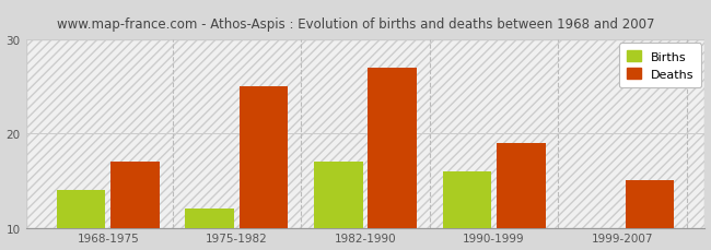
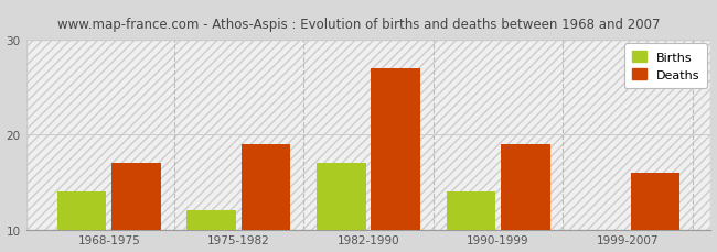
Deaths/1975-1982: 25 -> 19
Births/1990-1999: 16.0 -> 14.0
Deaths/1999-2007: 15 -> 16
